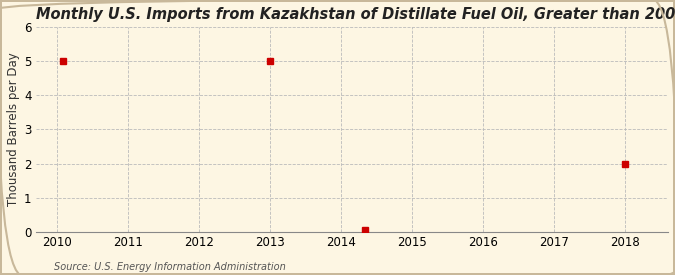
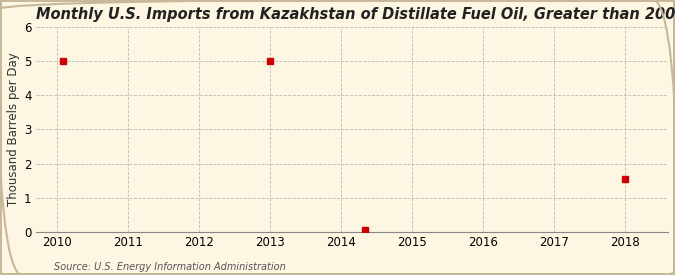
2018: 2.00 -> 1.55
